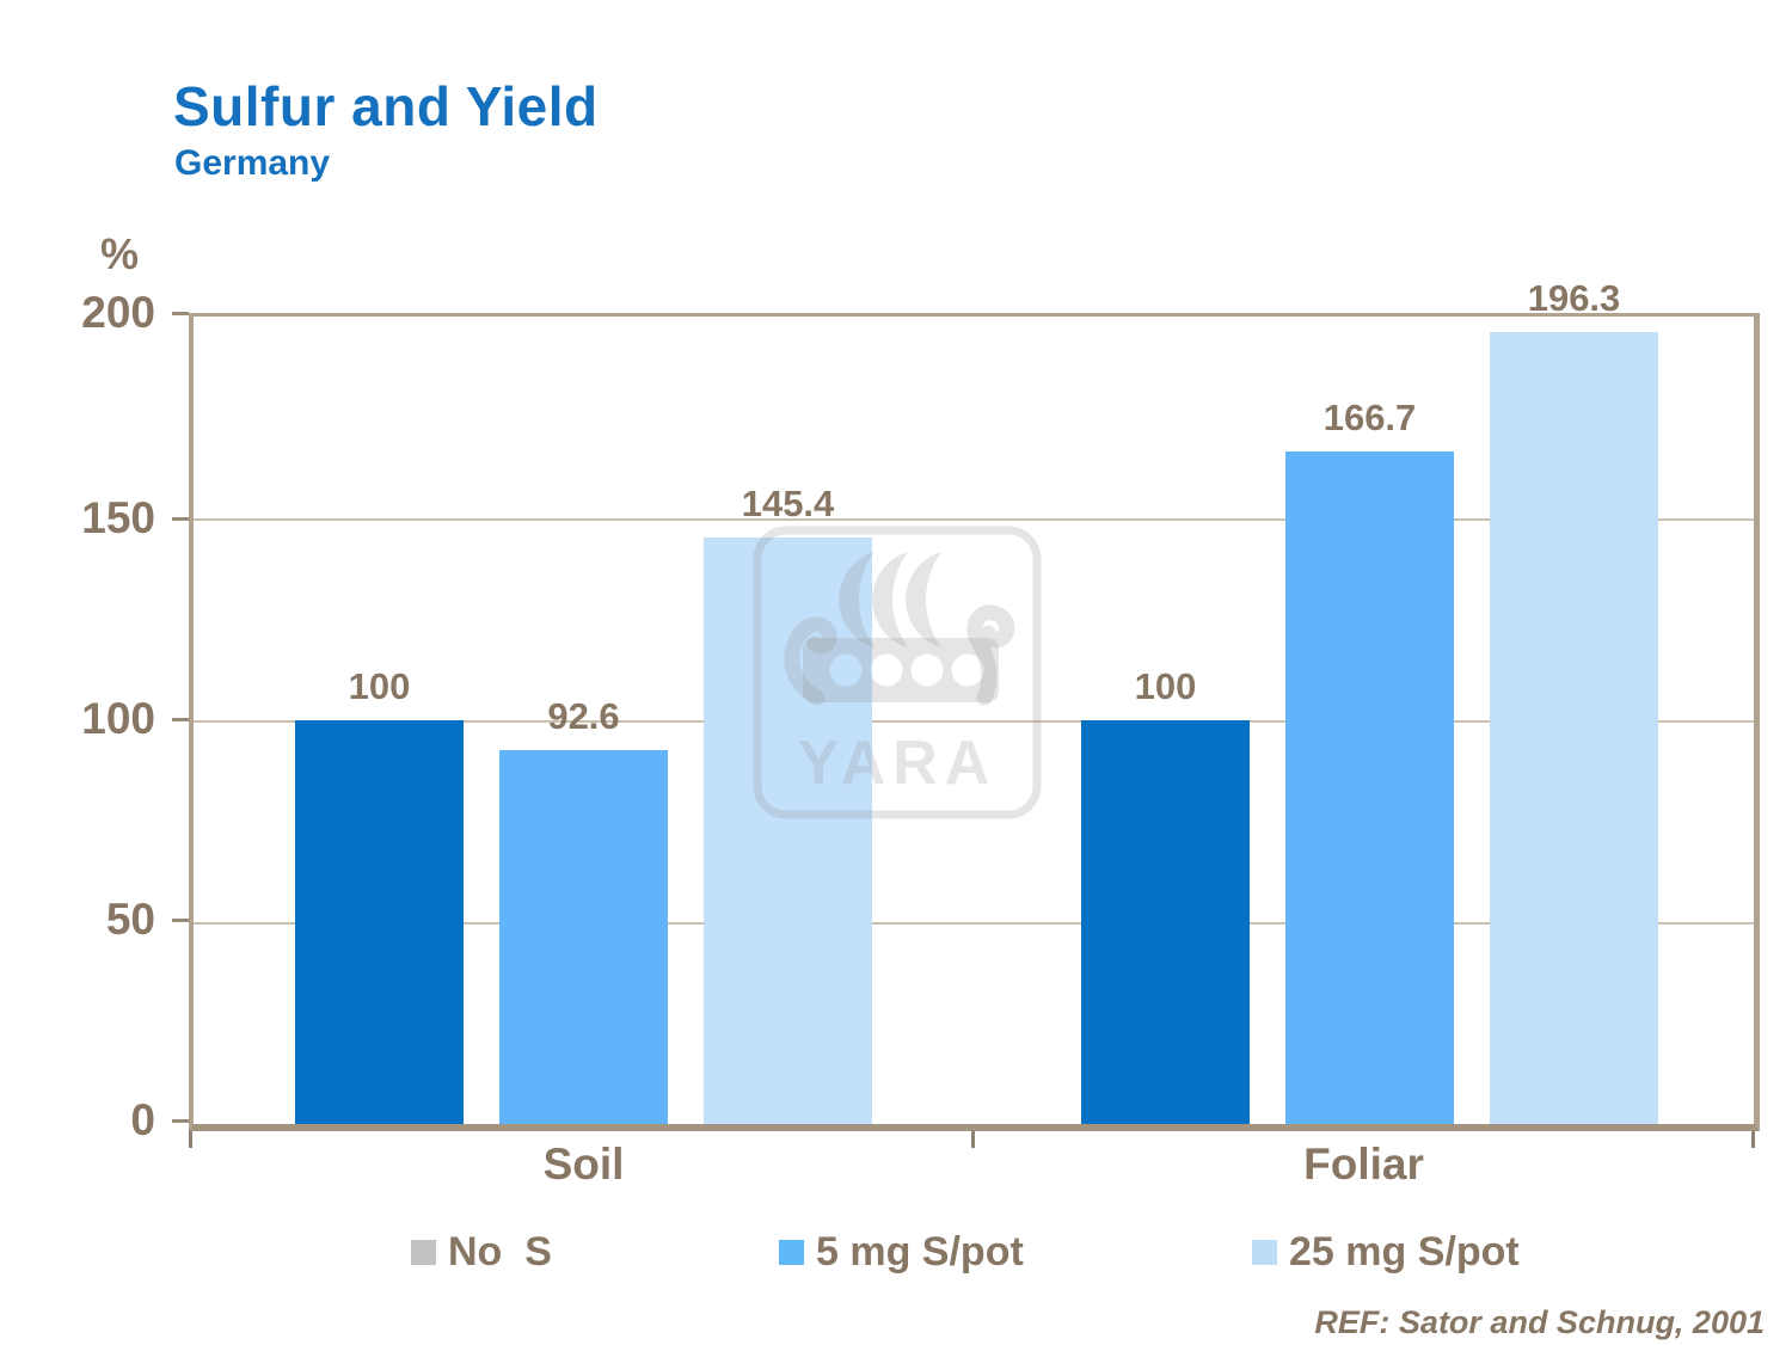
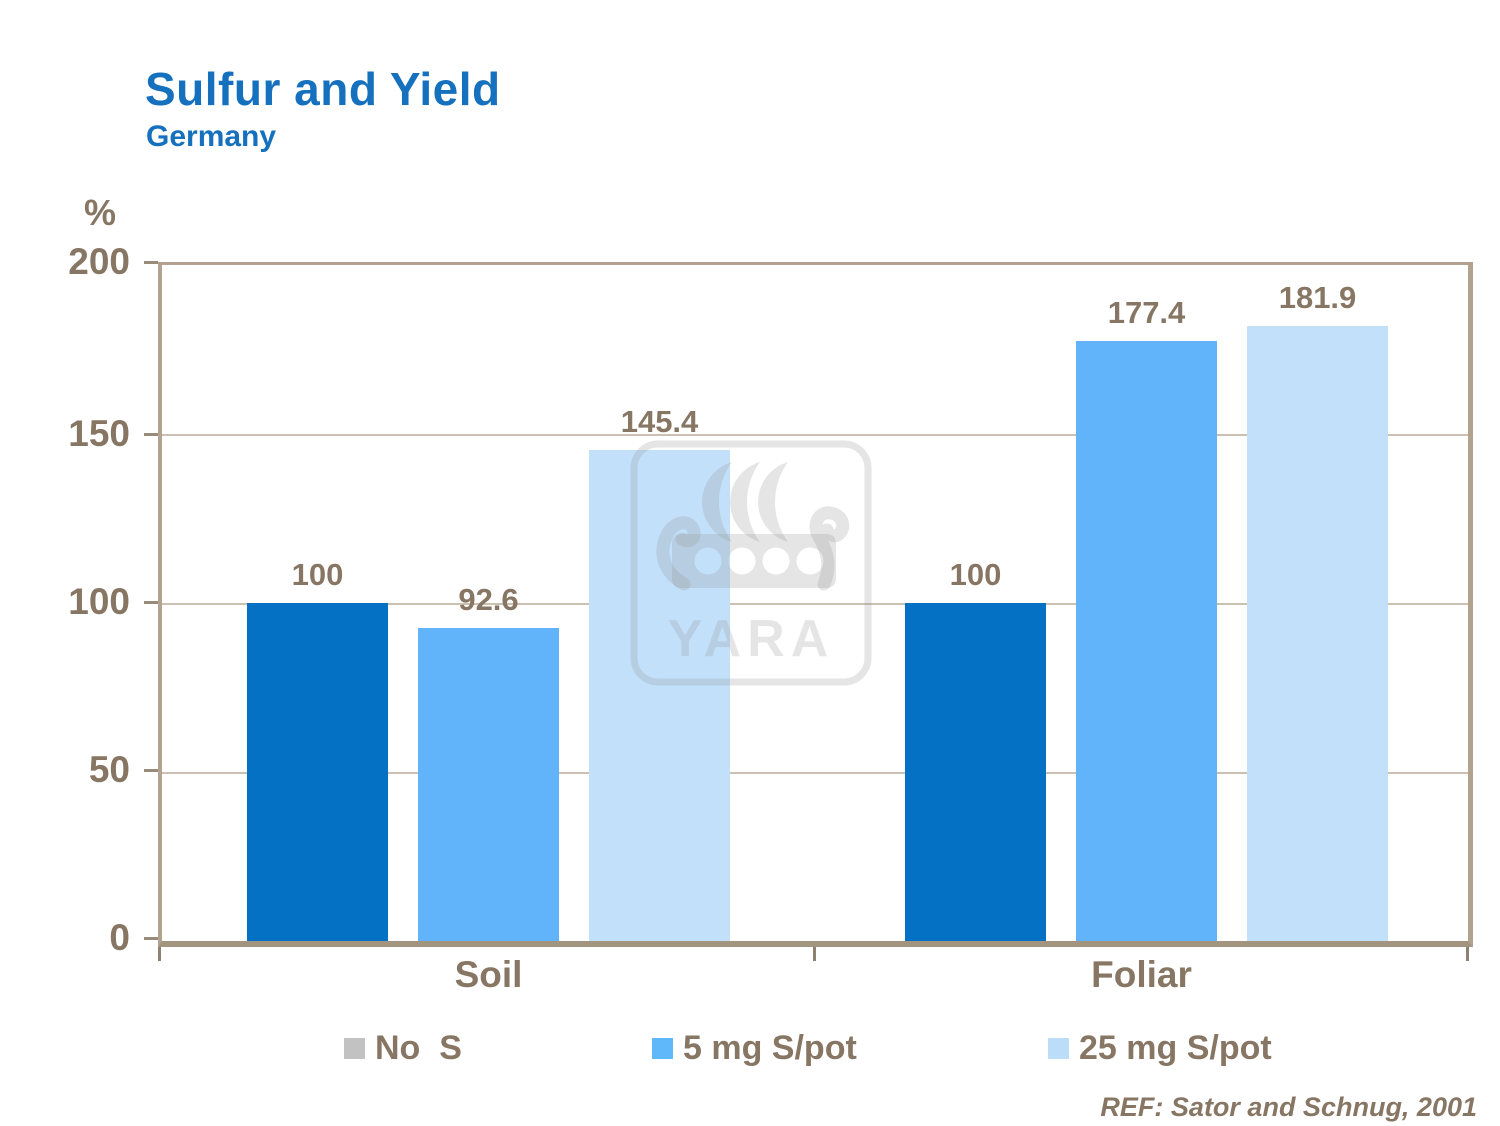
5 mg S/pot/Foliar: 166.7 -> 177.4
25 mg S/pot/Foliar: 196.3 -> 181.9
